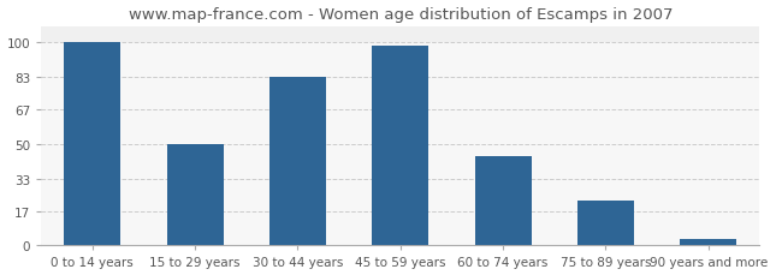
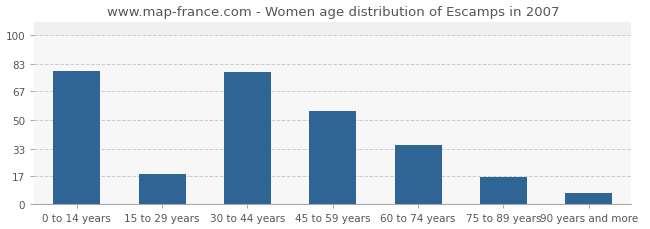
0 to 14 years: 100 -> 79
15 to 29 years: 50 -> 18
30 to 44 years: 83 -> 78
45 to 59 years: 98 -> 55
60 to 74 years: 44 -> 35
75 to 89 years: 22 -> 16
90 years and more: 3 -> 7
